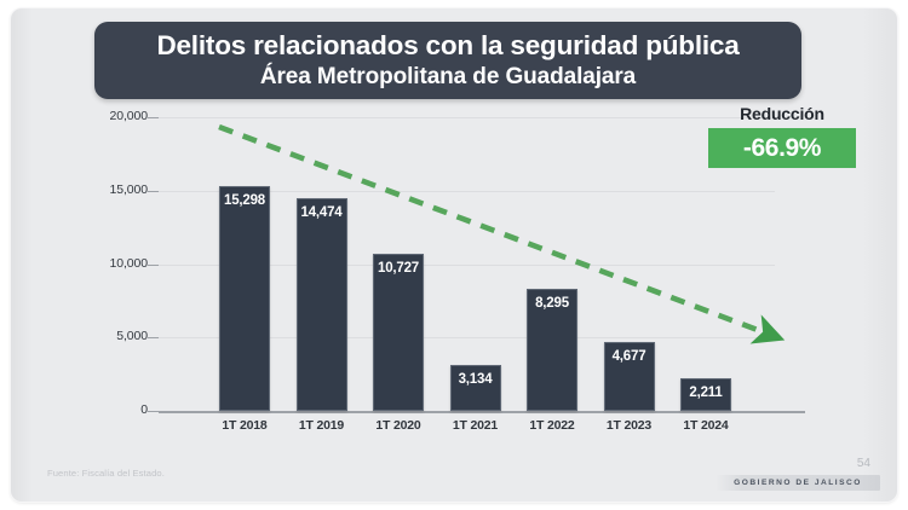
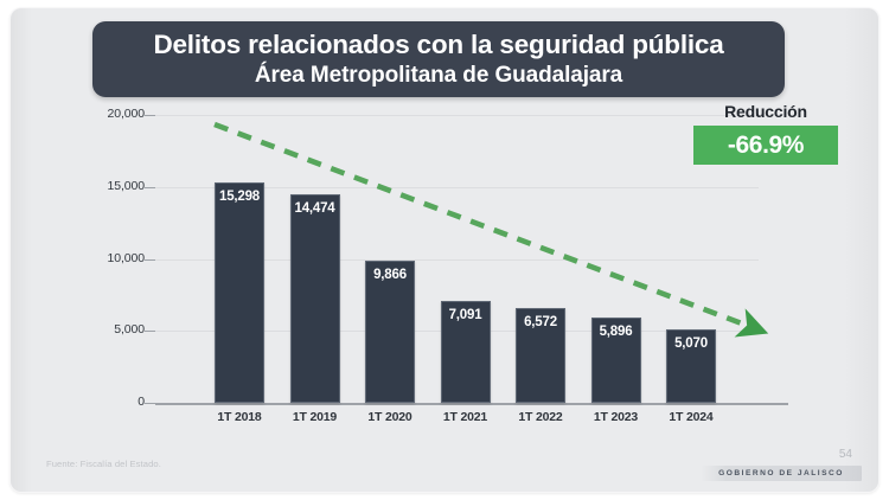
1T 2020: 10,727 -> 9,866
1T 2021: 3,134 -> 7,091
1T 2022: 8,295 -> 6,572
1T 2023: 4,677 -> 5,896
1T 2024: 2,211 -> 5,070
